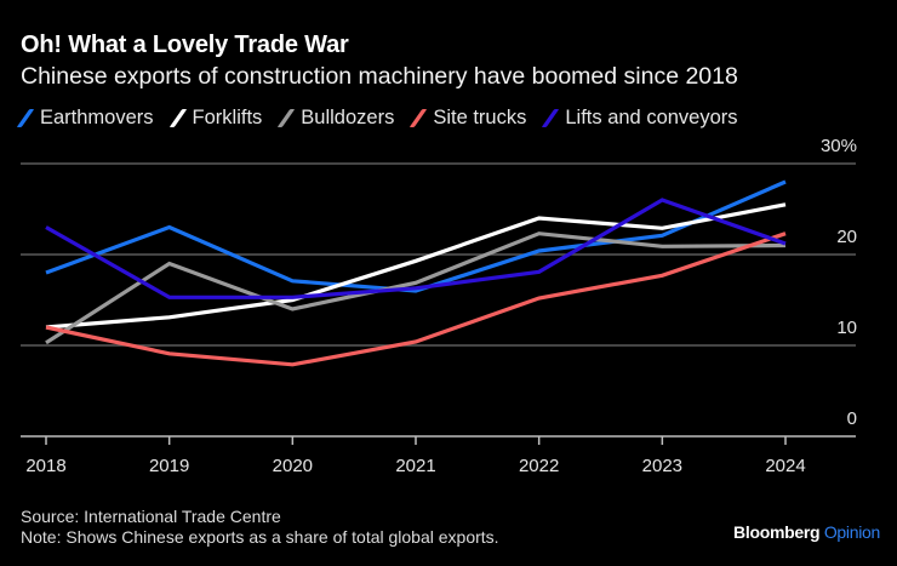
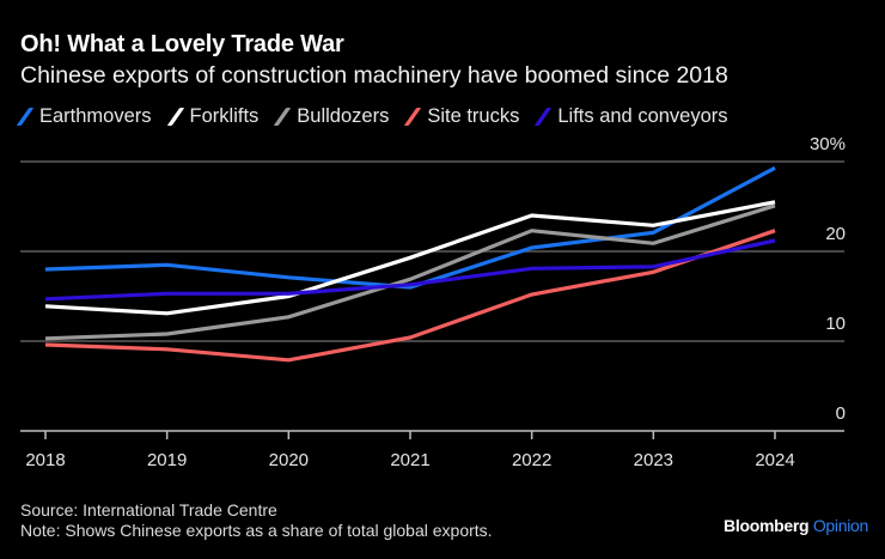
Forklifts/2018: 12% -> 14%
Site trucks/2018: 12% -> 10%
Lifts and conveyors/2018: 23% -> 15%
Earthmovers/2019: 23% -> 18%
Bulldozers/2019: 19% -> 11%
Bulldozers/2020: 14% -> 13%
Lifts and conveyors/2023: 26% -> 18%
Earthmovers/2024: 28% -> 29%
Bulldozers/2024: 21% -> 25%
